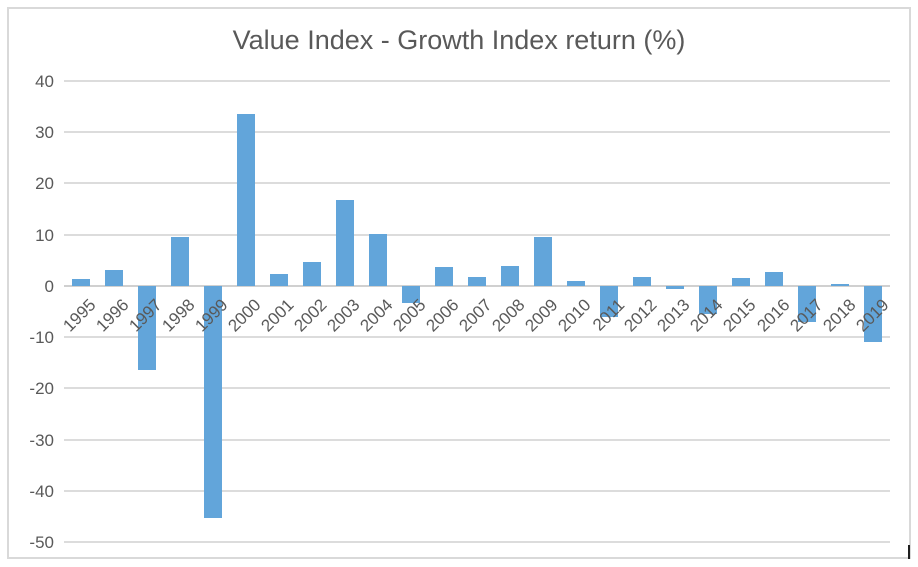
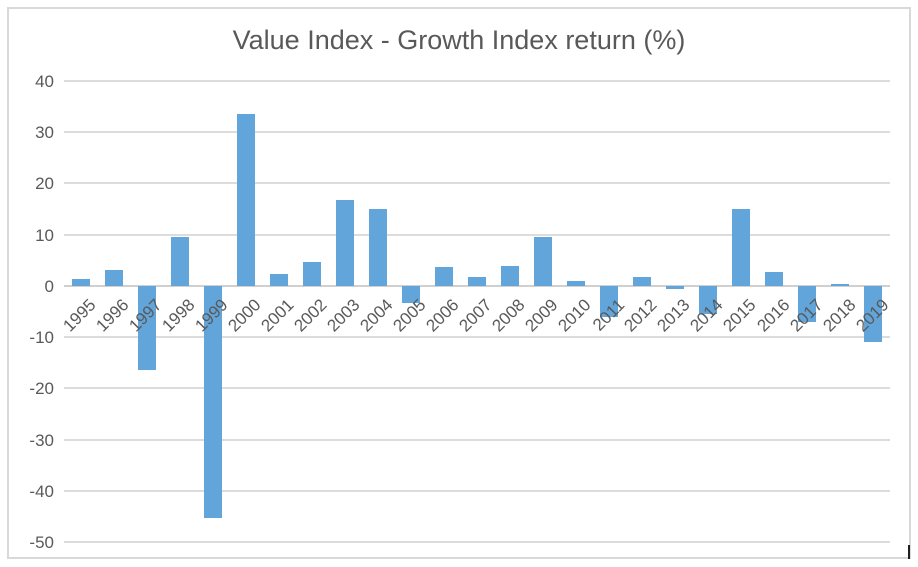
2004: 10 -> 15
2015: 2 -> 15
